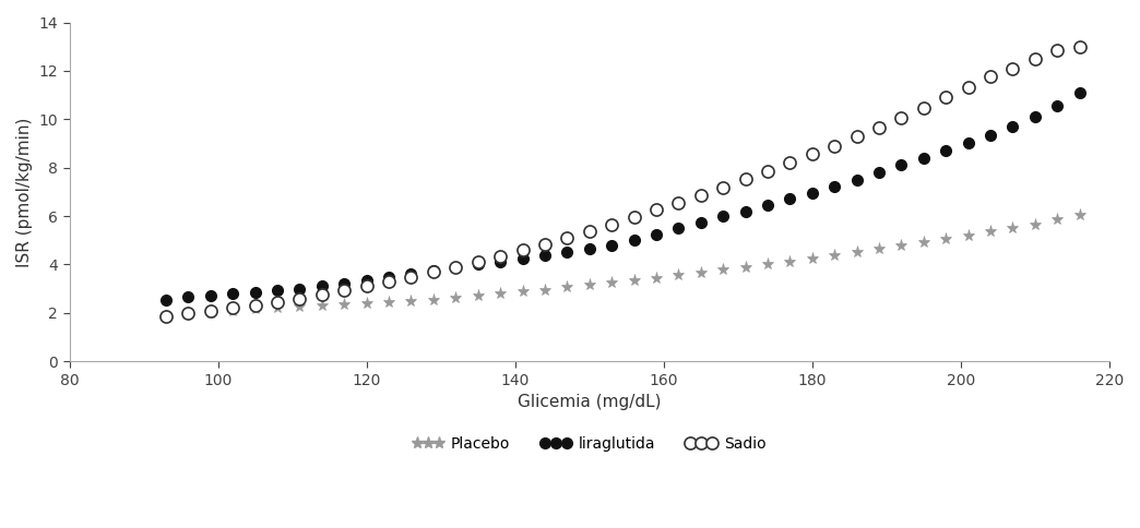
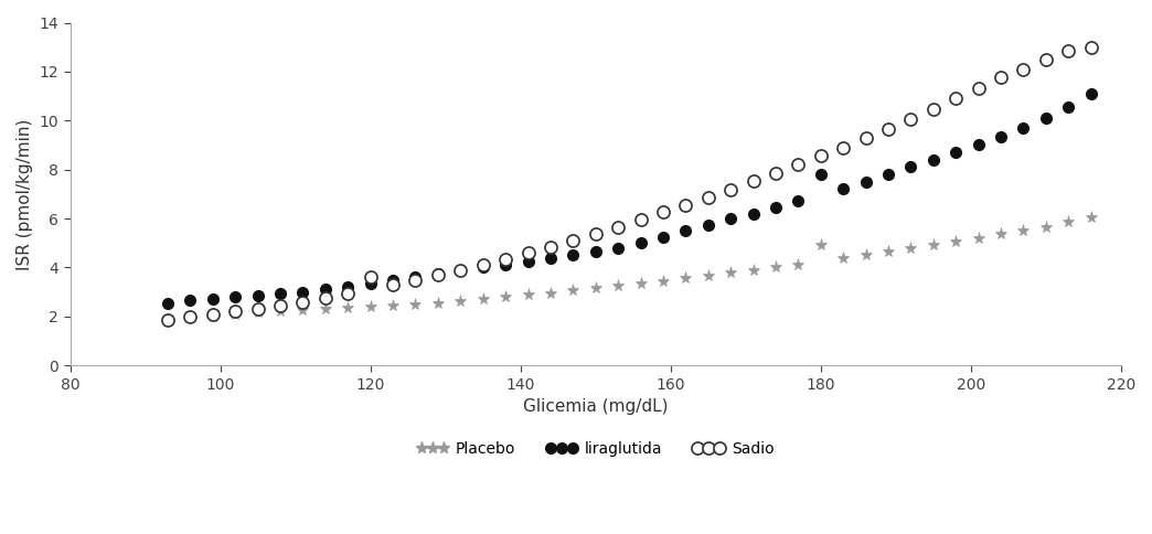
Sadio/120: 3.10 -> 3.60
Placebo/180: 4.25 -> 4.90
liraglutida/180: 6.95 -> 7.80
